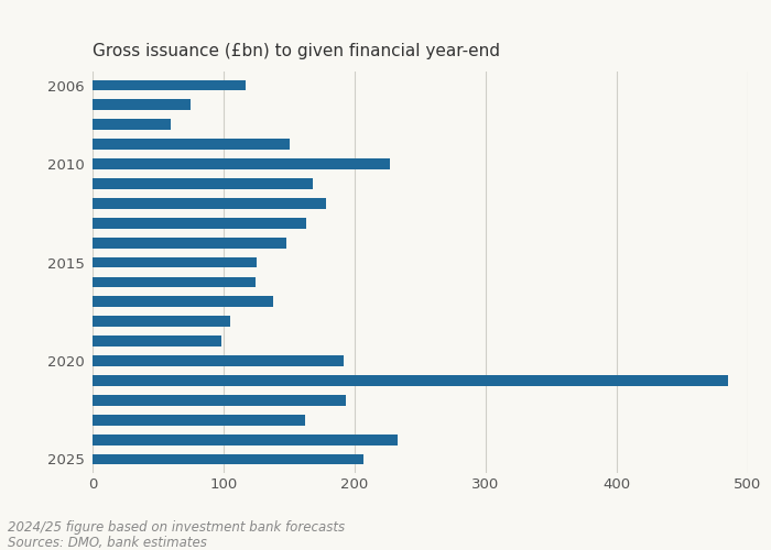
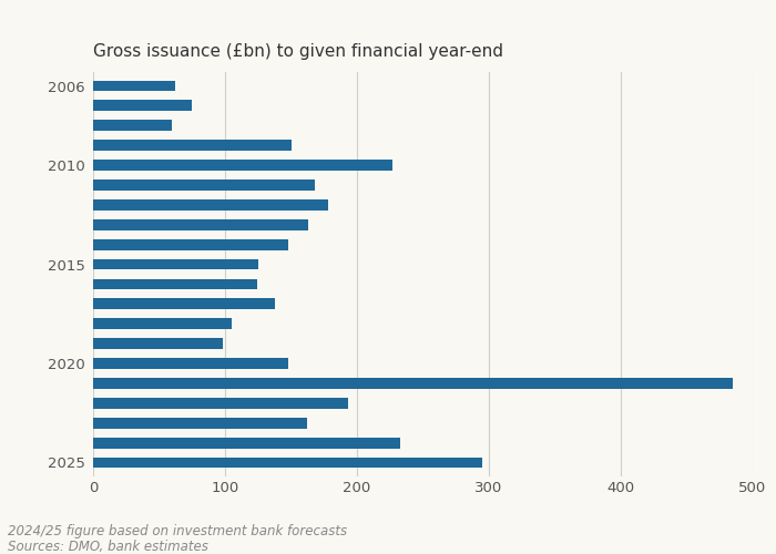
2006: 117 -> 62
2020: 192 -> 148
2025: 207 -> 295
